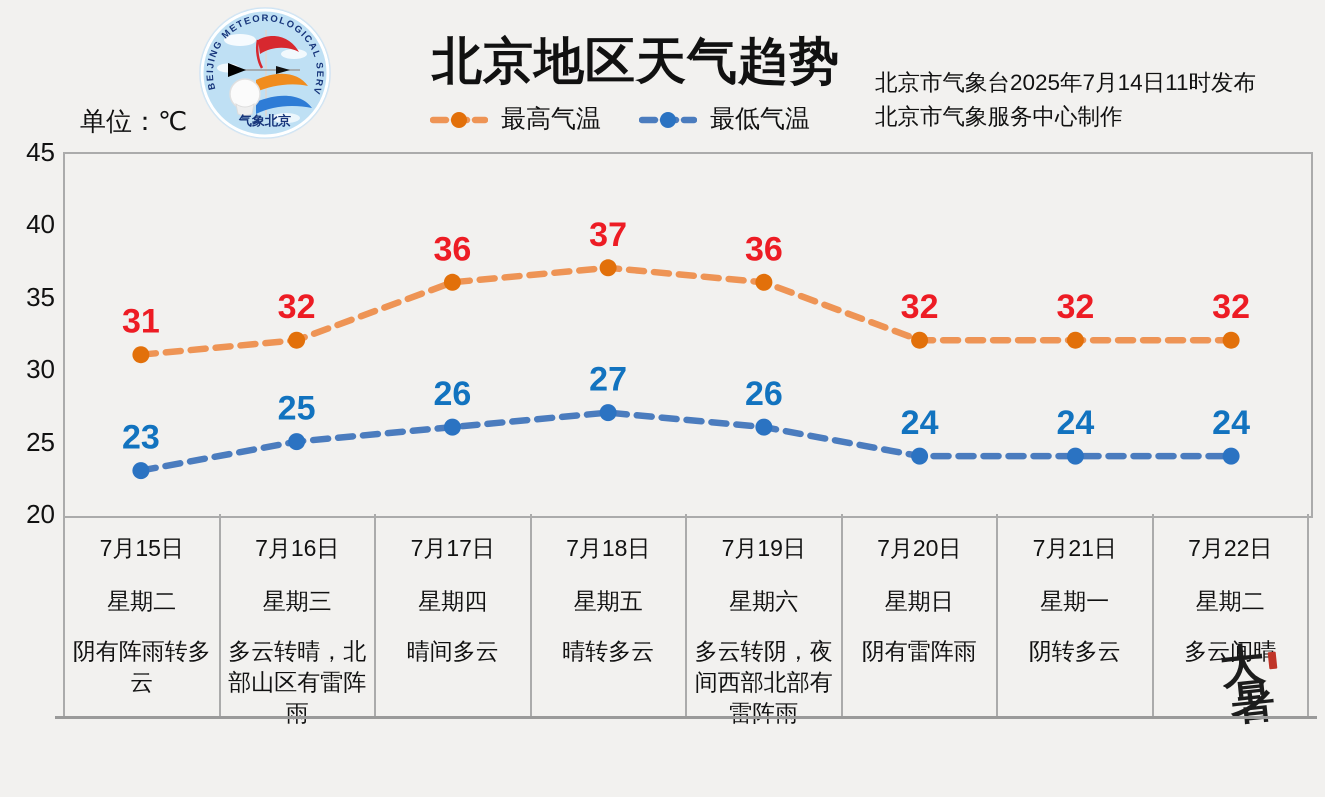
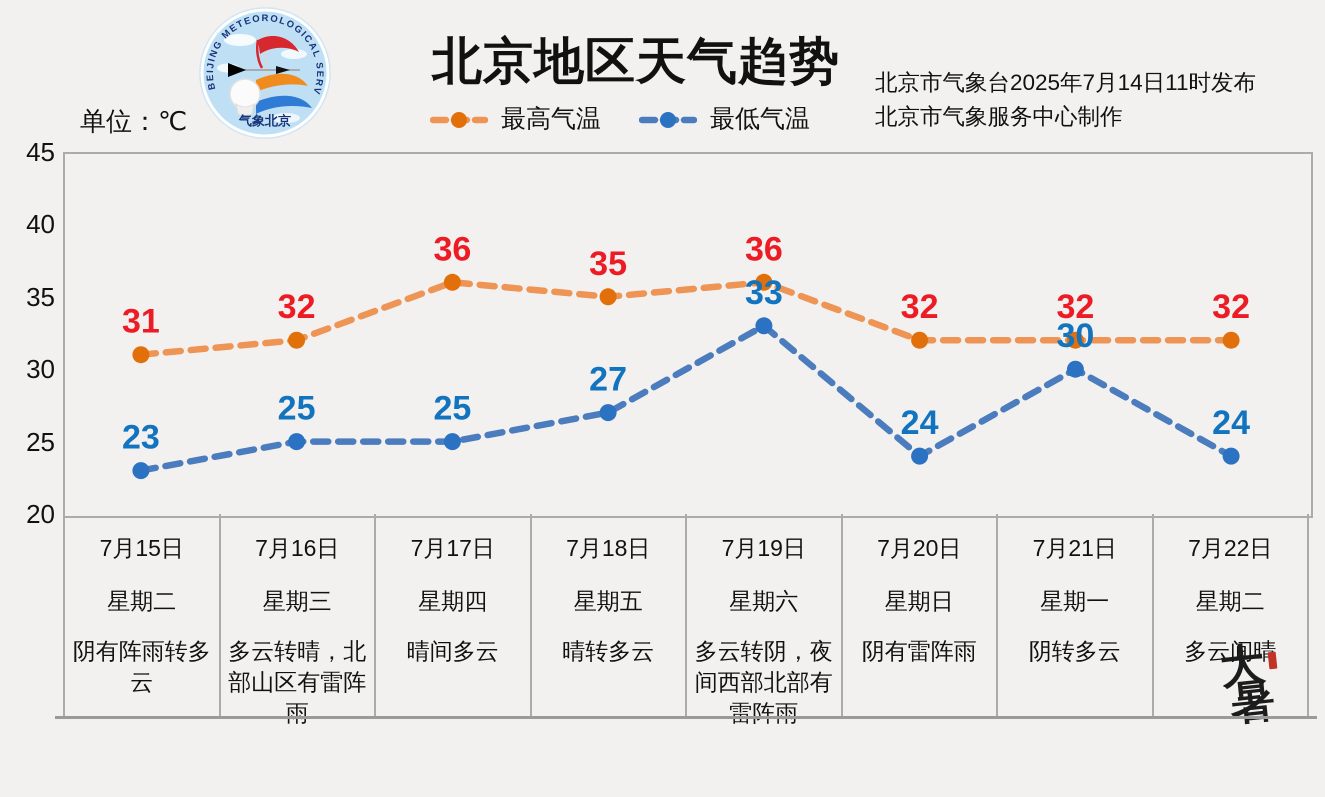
最低气温/7月17日: 26 -> 25
最高气温/7月18日: 37 -> 35
最低气温/7月19日: 26 -> 33
最低气温/7月21日: 24 -> 30
